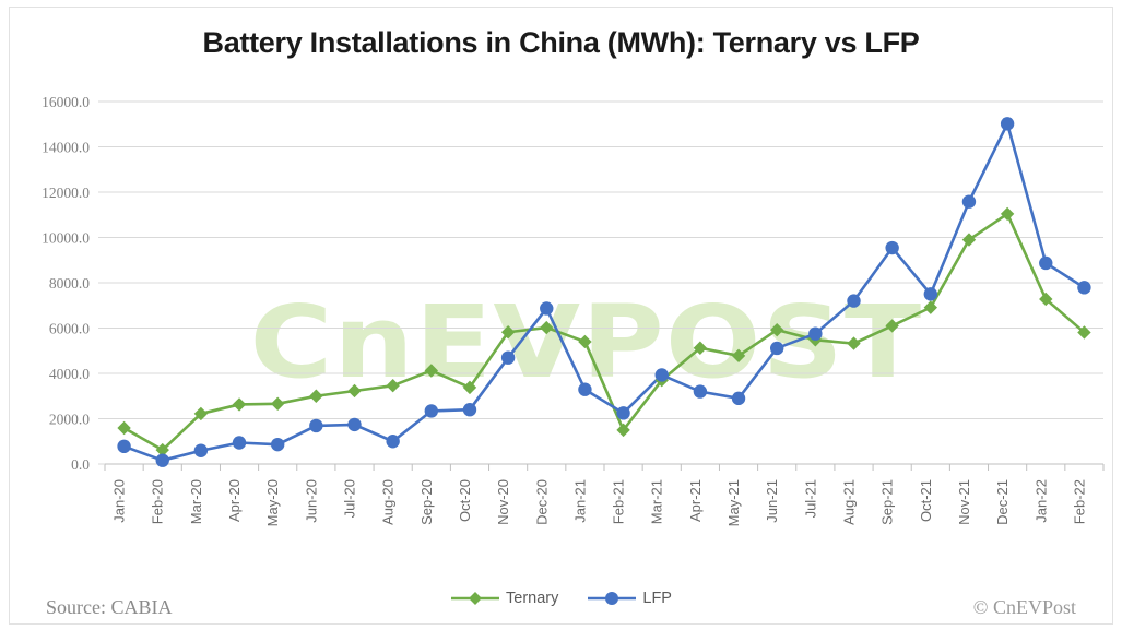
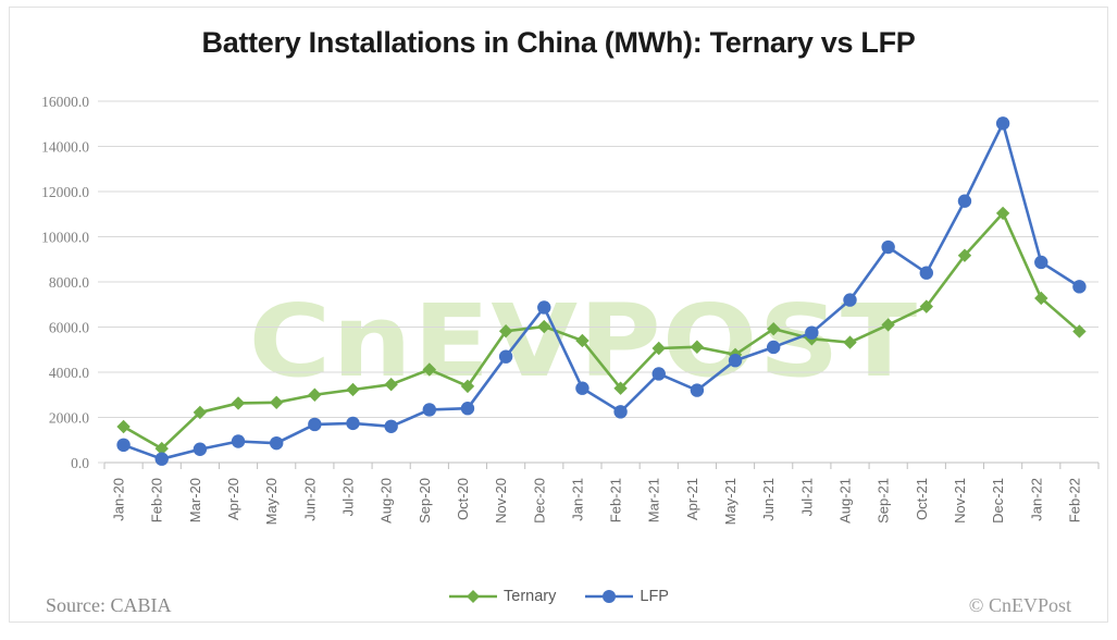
LFP/Aug-20: 1000 -> 1600
Ternary/Feb-21: 1500 -> 3300
Ternary/Mar-21: 3700 -> 5100
LFP/May-21: 2900 -> 4500
LFP/Oct-21: 7500 -> 8400
Ternary/Nov-21: 9900 -> 9200
